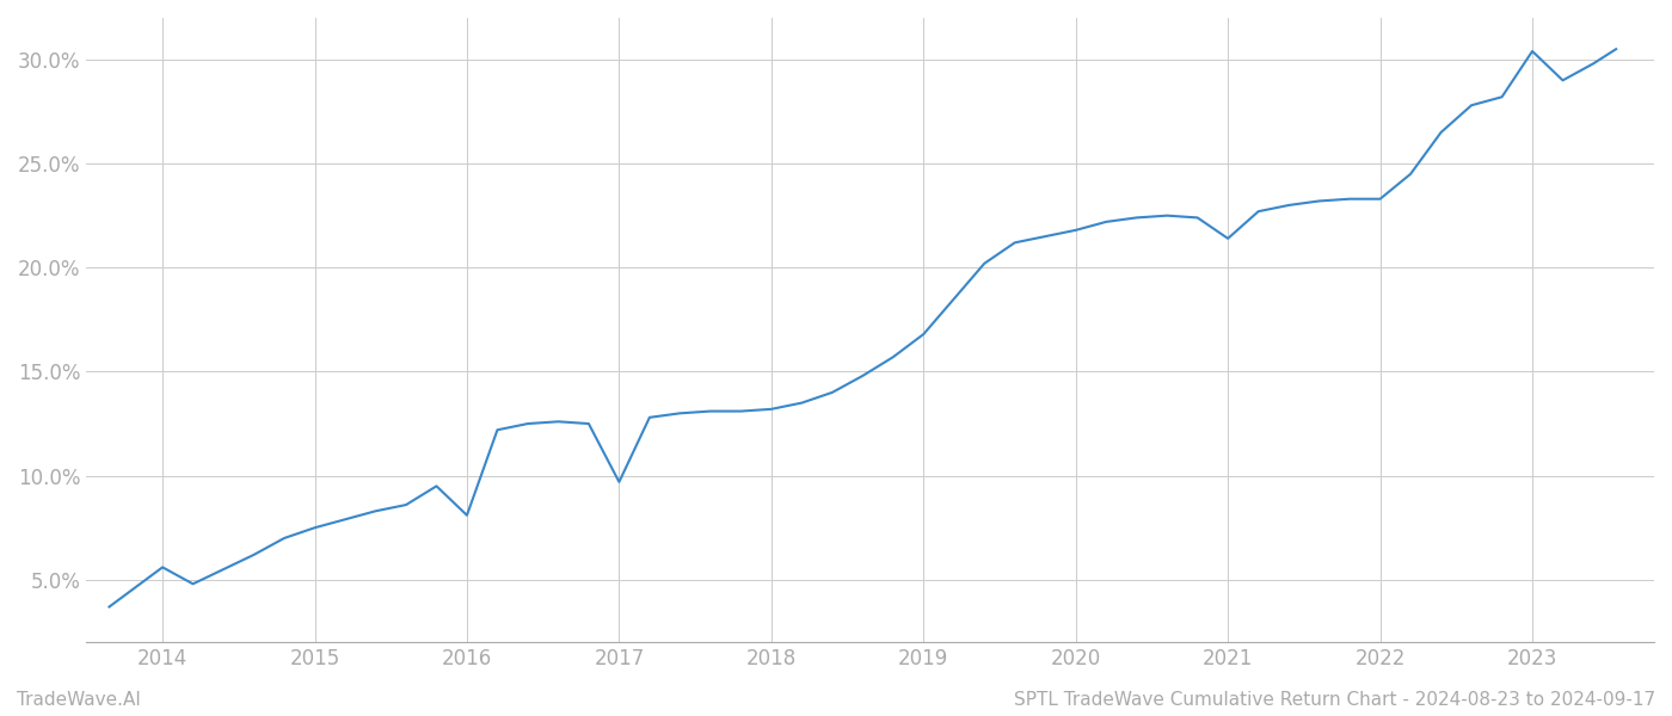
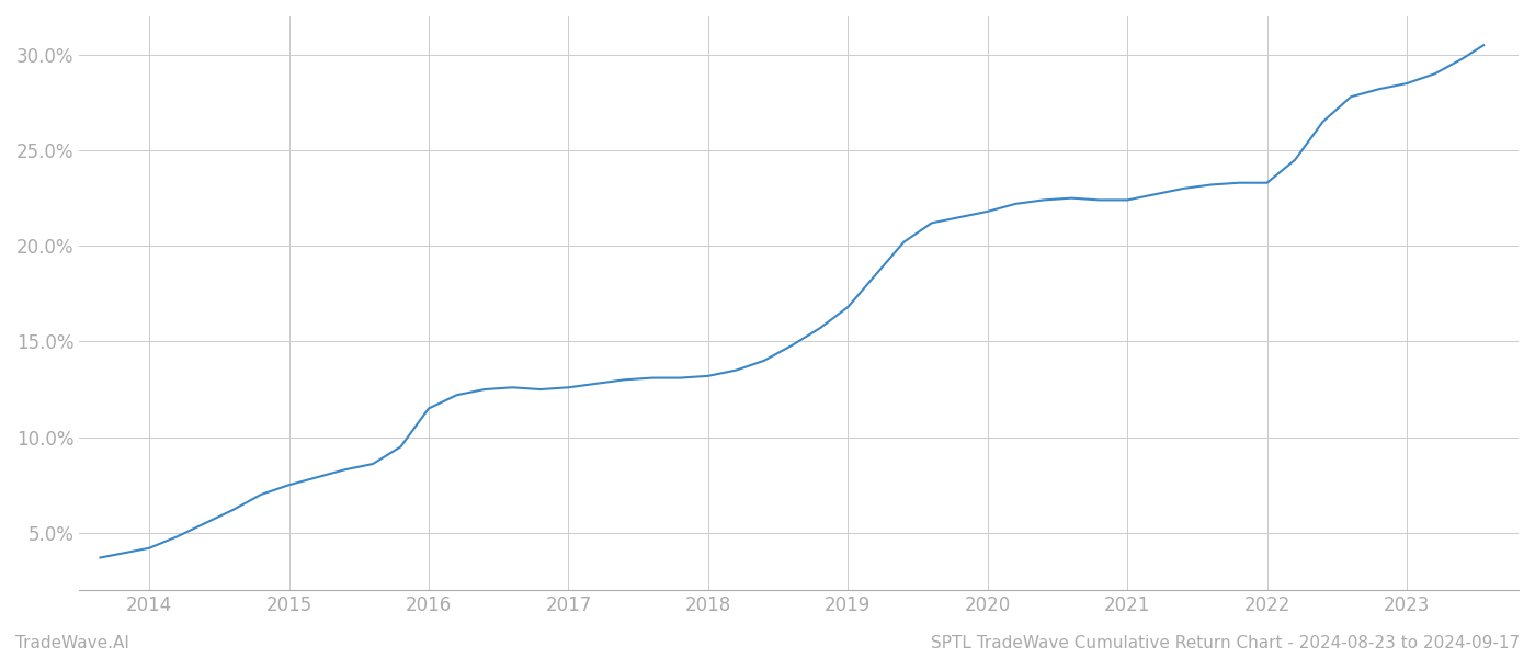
2014: 5.6% -> 4.2%
2016: 8.1% -> 11.5%
2017: 9.7% -> 12.6%
2021: 21.4% -> 22.4%
2023: 30.4% -> 28.5%
